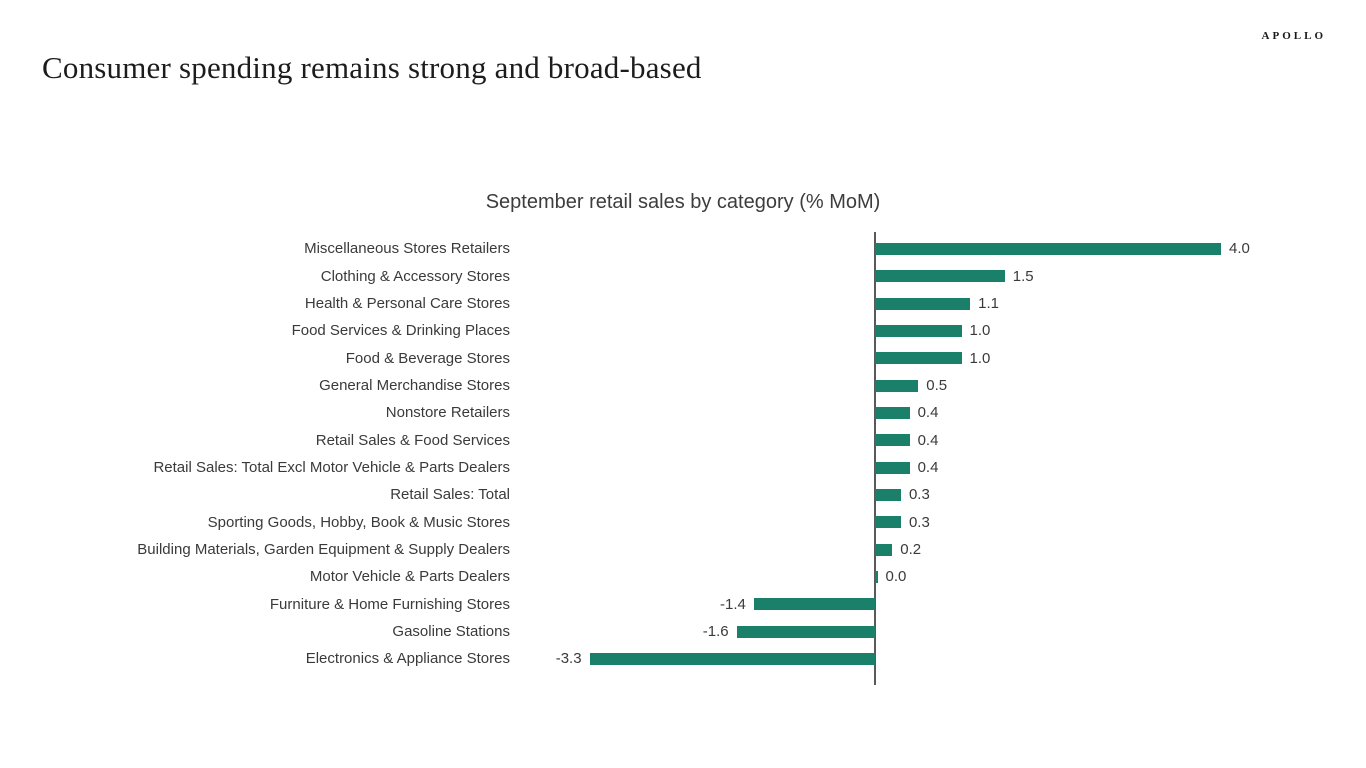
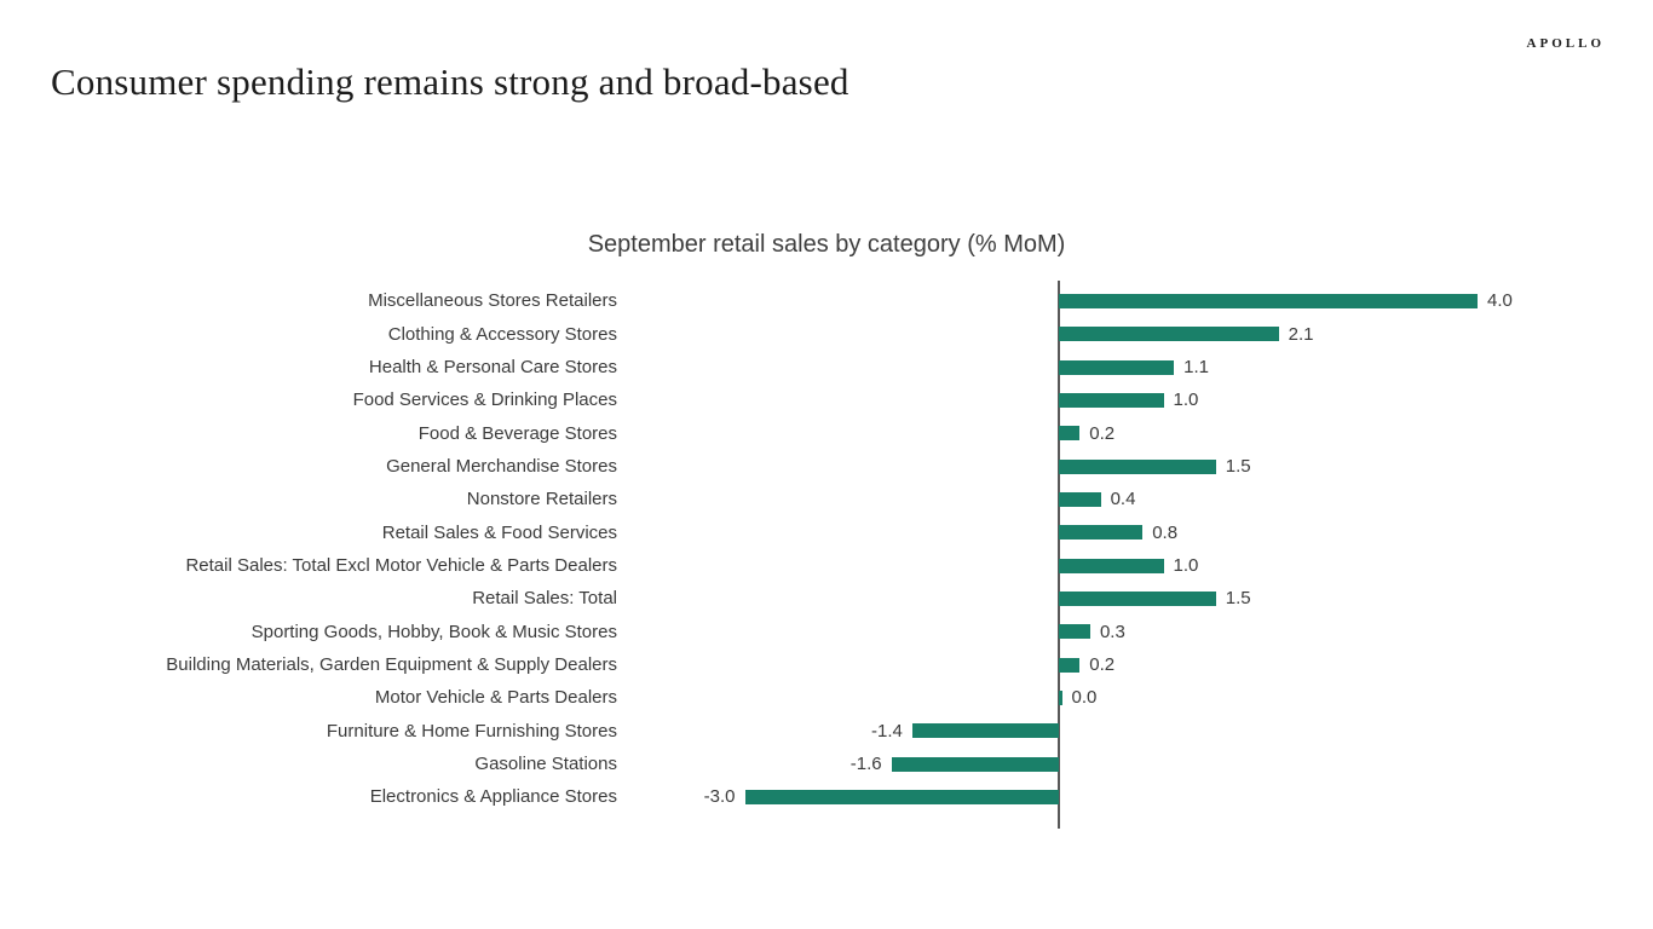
Clothing & Accessory Stores: 1.5 -> 2.1
Food & Beverage Stores: 1.0 -> 0.2
General Merchandise Stores: 0.5 -> 1.5
Retail Sales & Food Services: 0.4 -> 0.8
Retail Sales: Total Excl Motor Vehicle & Parts Dealers: 0.4 -> 1.0
Retail Sales: Total: 0.3 -> 1.5
Electronics & Appliance Stores: -3.3 -> -3.0
